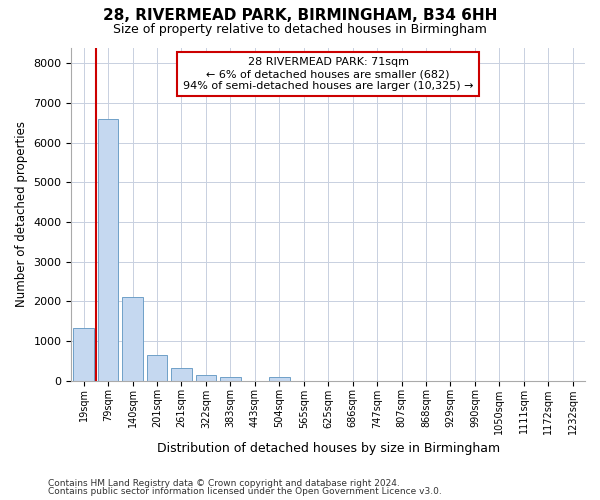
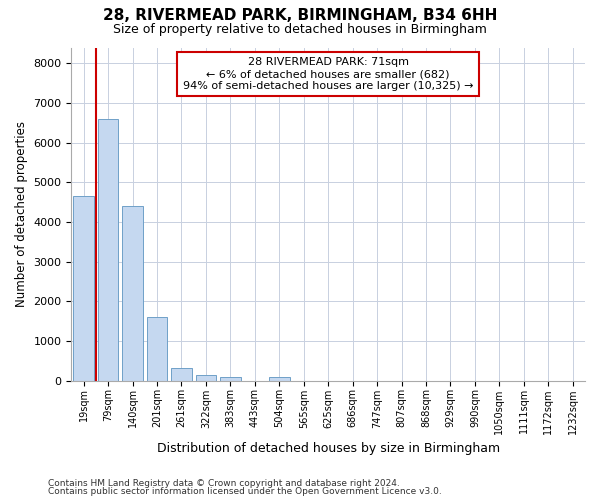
19sqm: 1320 -> 4650
140sqm: 2100 -> 4400
201sqm: 650 -> 1600
